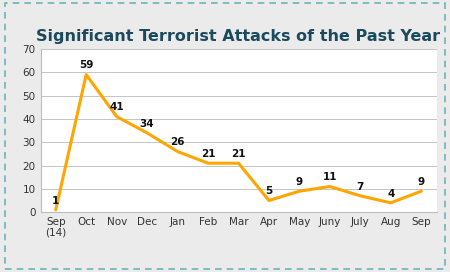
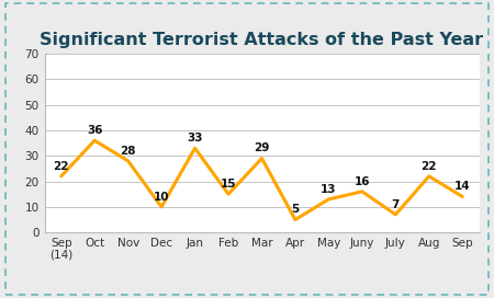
Sep (14): 1 -> 22
Oct: 59 -> 36
Nov: 41 -> 28
Dec: 34 -> 10
Jan: 26 -> 33
Feb: 21 -> 15
Mar: 21 -> 29
May: 9 -> 13
Juny: 11 -> 16
Aug: 4 -> 22
Sep: 9 -> 14
